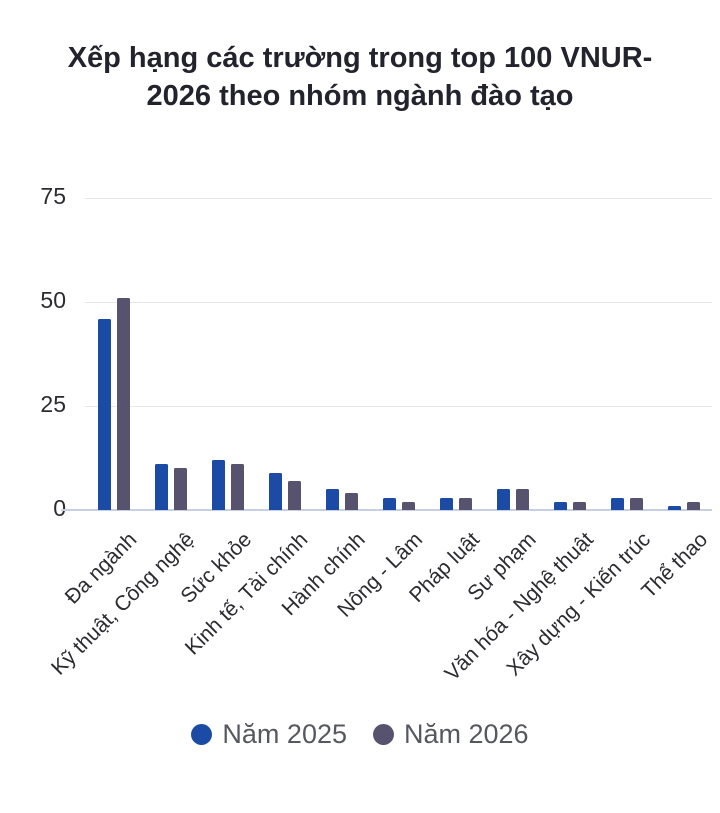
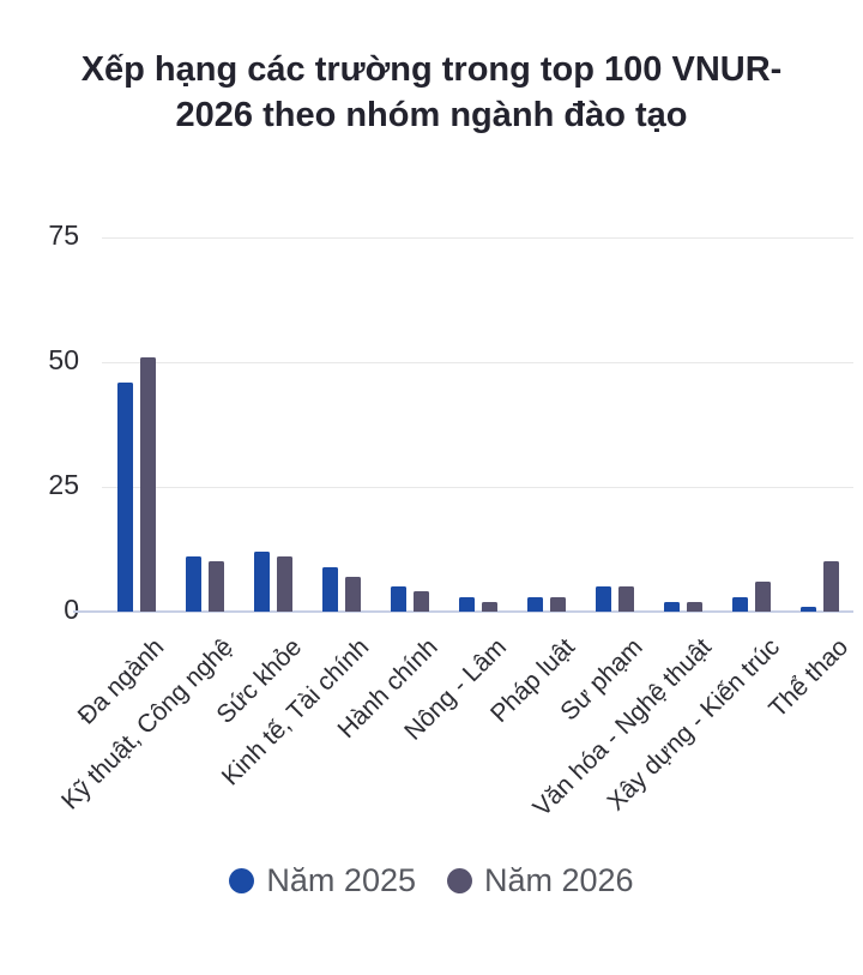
Năm 2026/Xây dựng - Kiến trúc: 3 -> 6
Năm 2026/Thể thao: 2 -> 10
